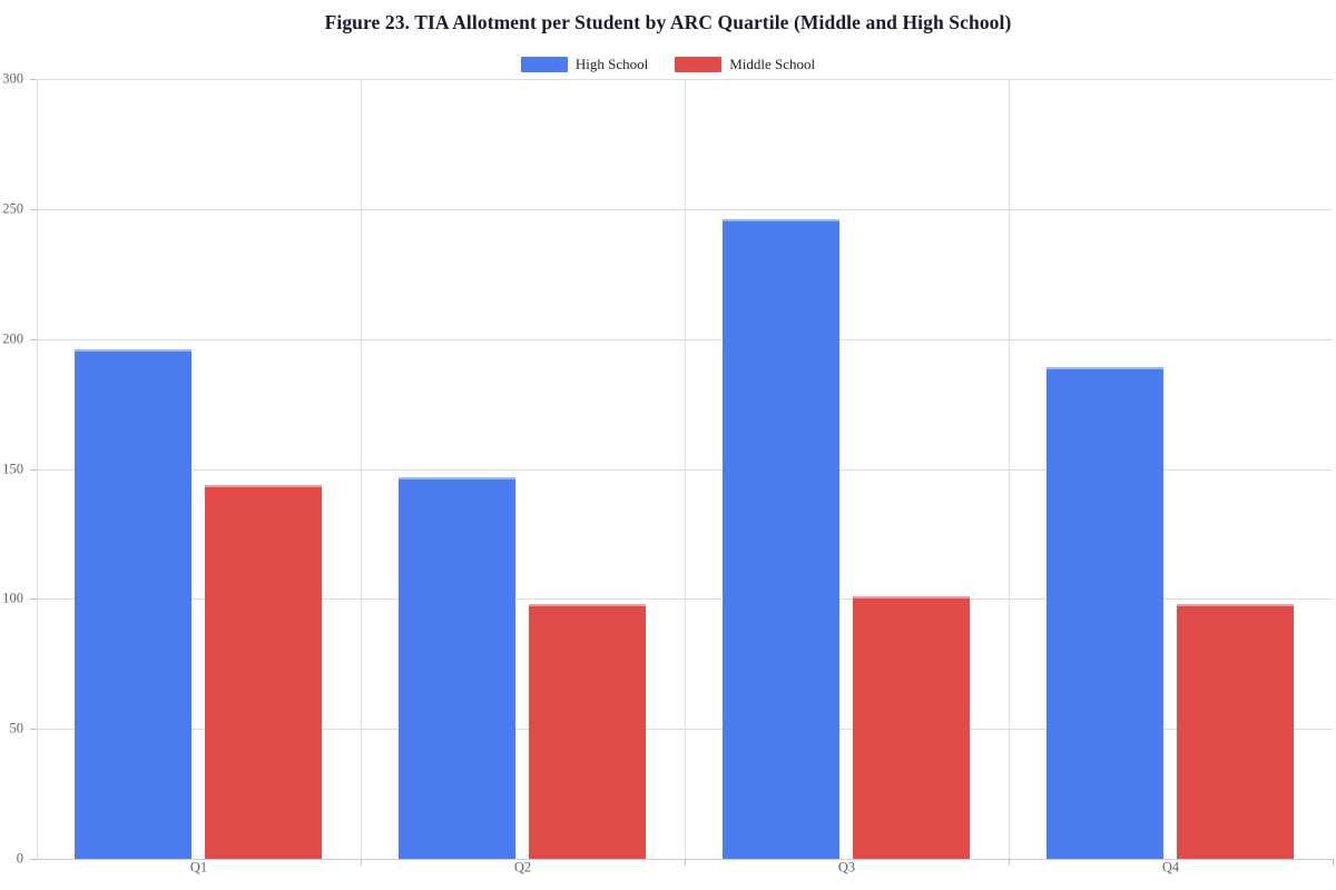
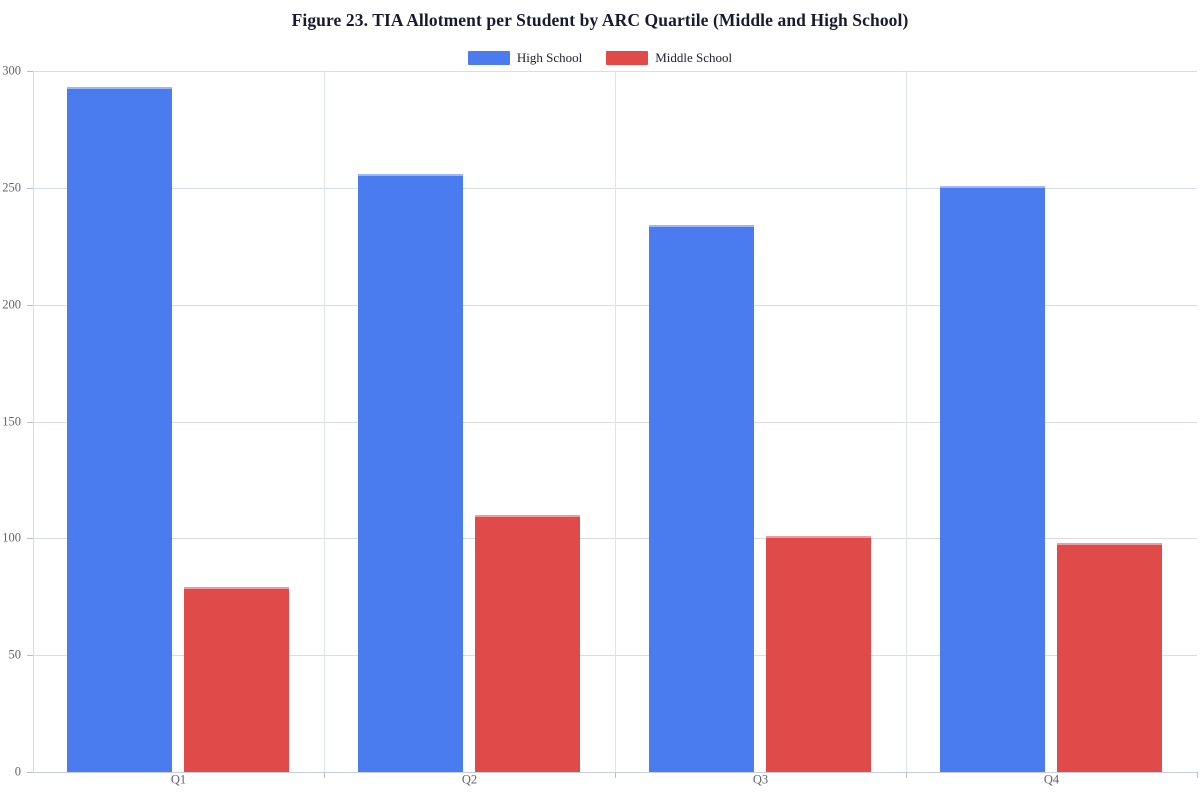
High School/Q1: 196 -> 293
Middle School/Q1: 144 -> 79
High School/Q2: 147 -> 256
Middle School/Q2: 98 -> 110
High School/Q3: 246 -> 234
High School/Q4: 189 -> 251
